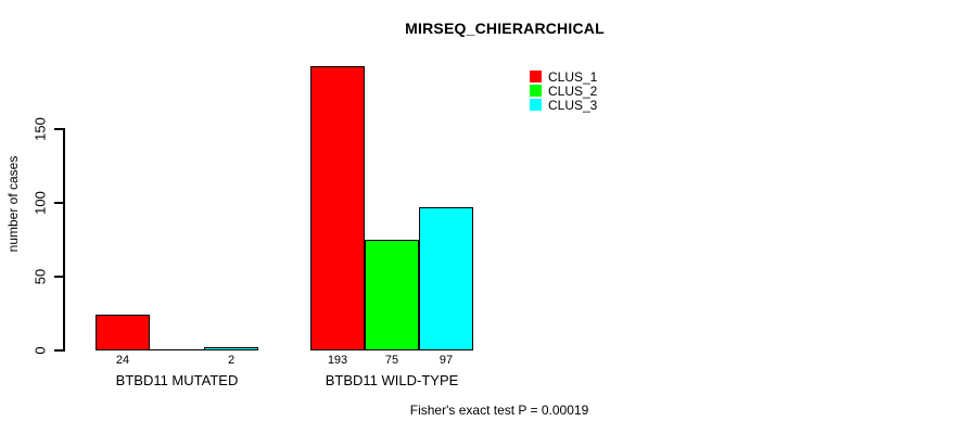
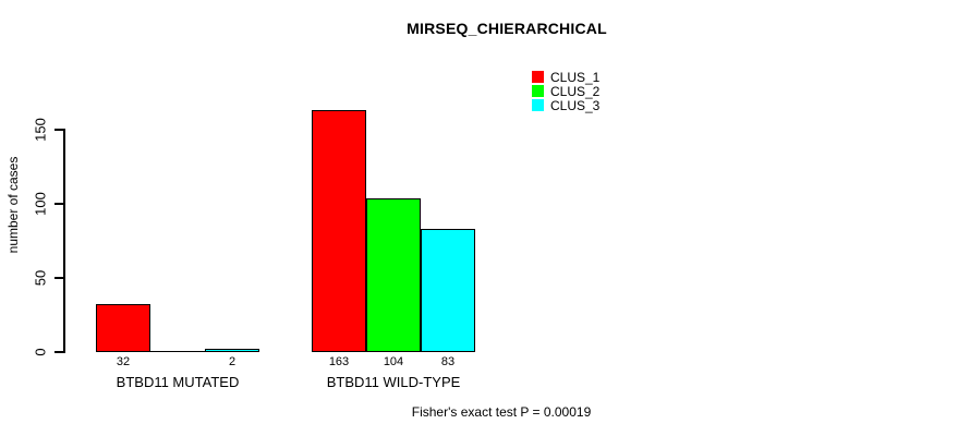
CLUS_1/BTBD11 MUTATED: 24 -> 32
CLUS_1/BTBD11 WILD-TYPE: 193 -> 163
CLUS_2/BTBD11 WILD-TYPE: 75 -> 104
CLUS_3/BTBD11 WILD-TYPE: 97 -> 83
